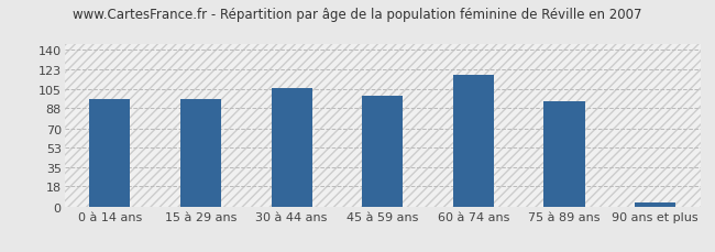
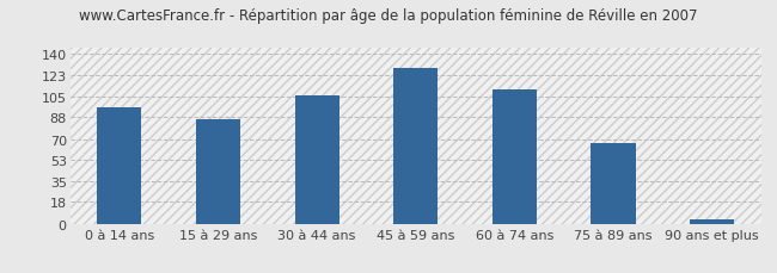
15 à 29 ans: 96 -> 86
45 à 59 ans: 99 -> 129
60 à 74 ans: 118 -> 111
75 à 89 ans: 94 -> 67
